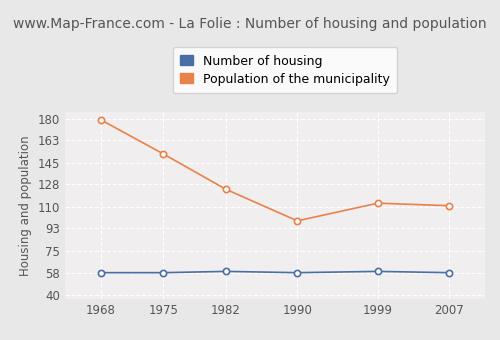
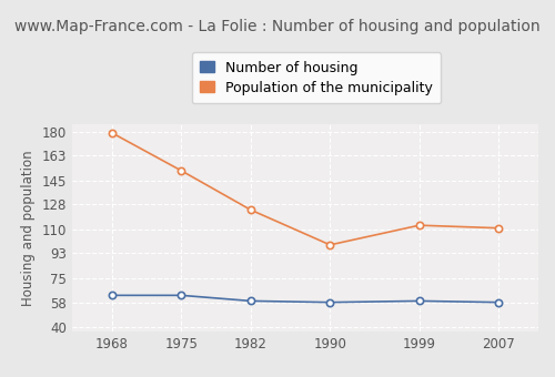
Number of housing/1968: 58 -> 63
Number of housing/1975: 58 -> 63
